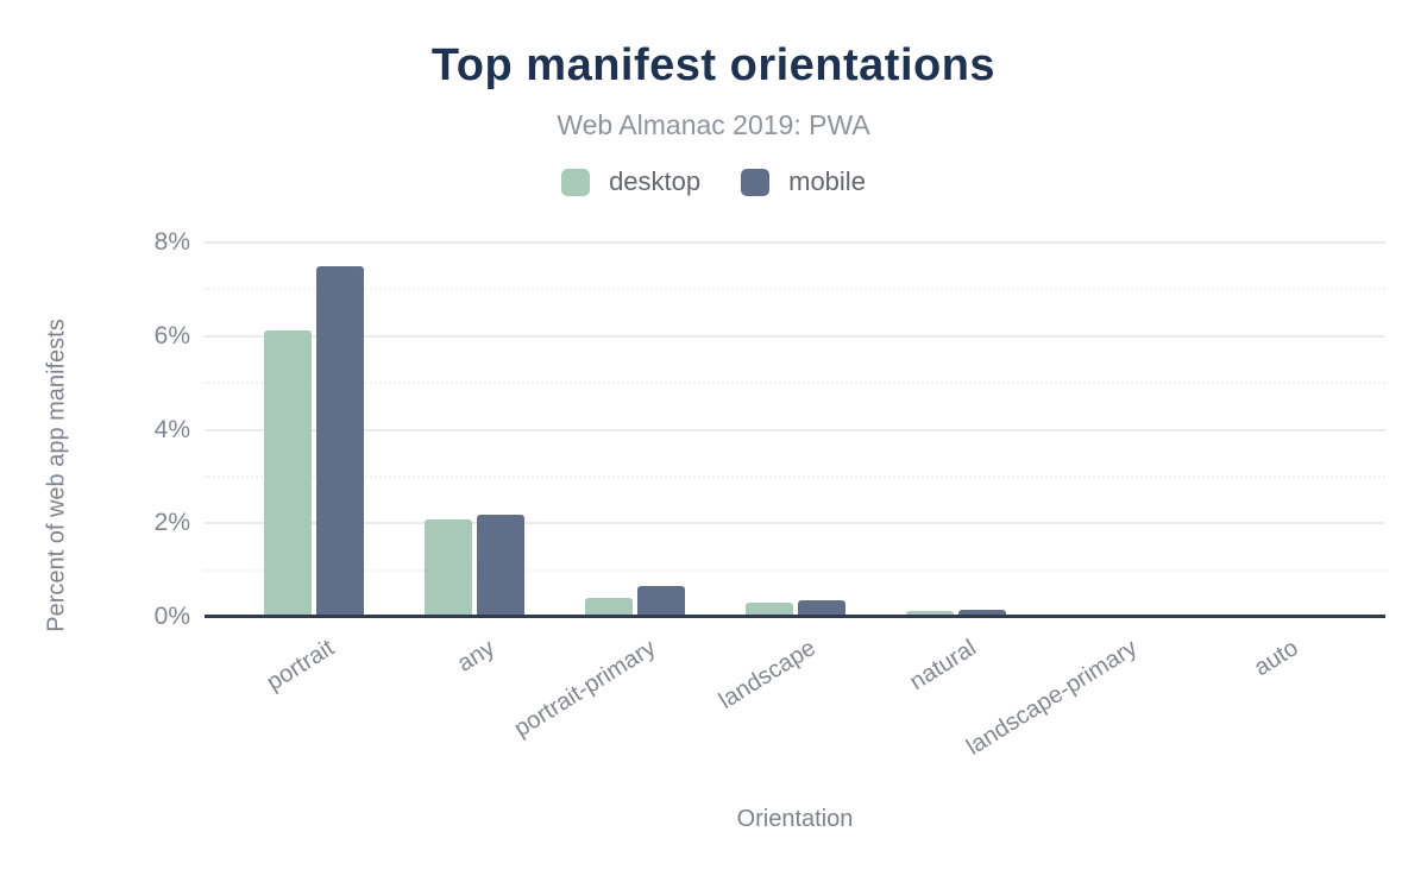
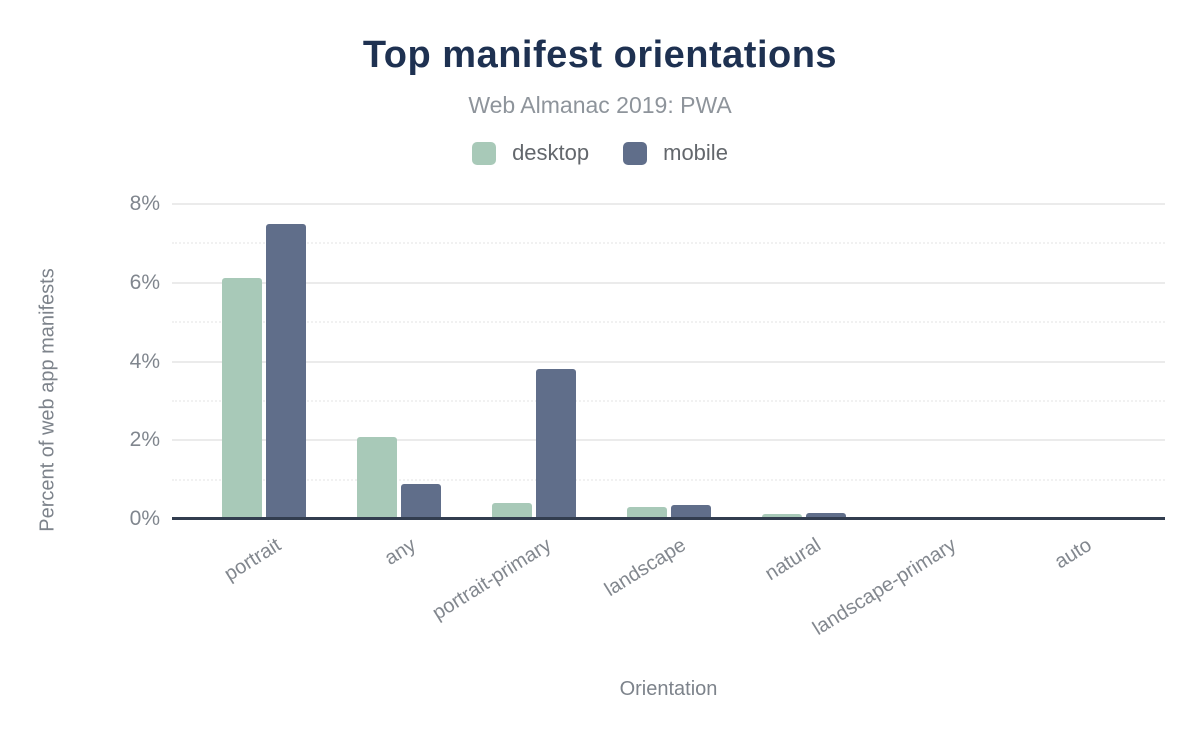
mobile/any: 2.2% -> 0.9%
mobile/portrait-primary: 0.7% -> 3.8%
